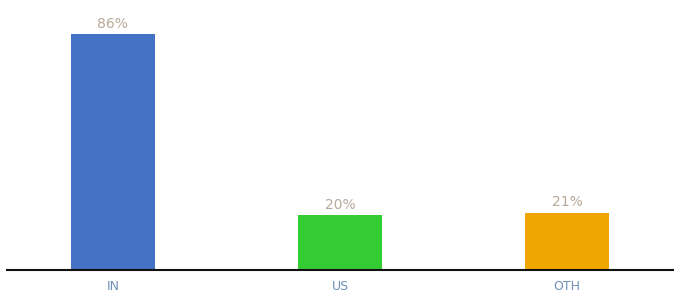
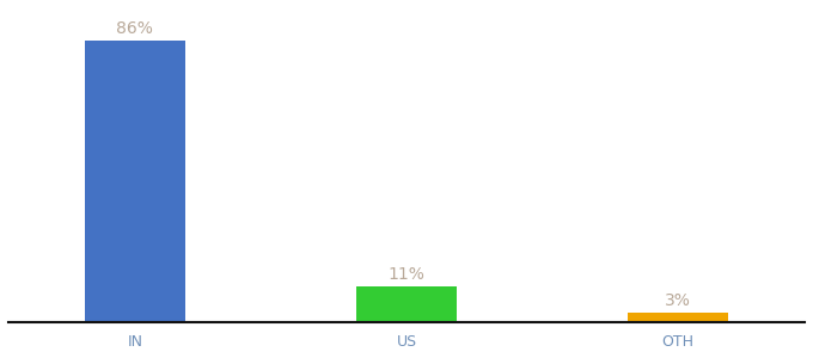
US: 20% -> 11%
OTH: 21% -> 3%
